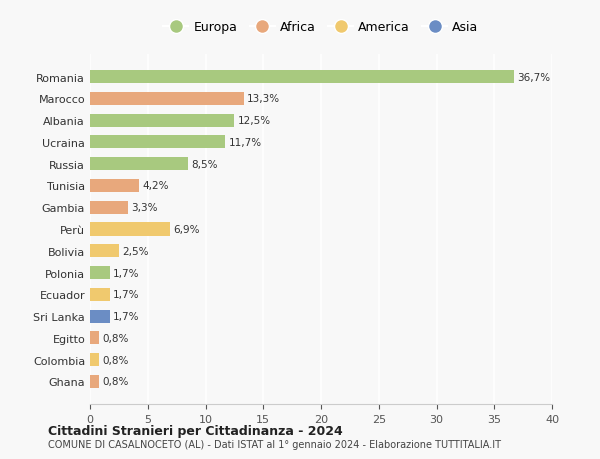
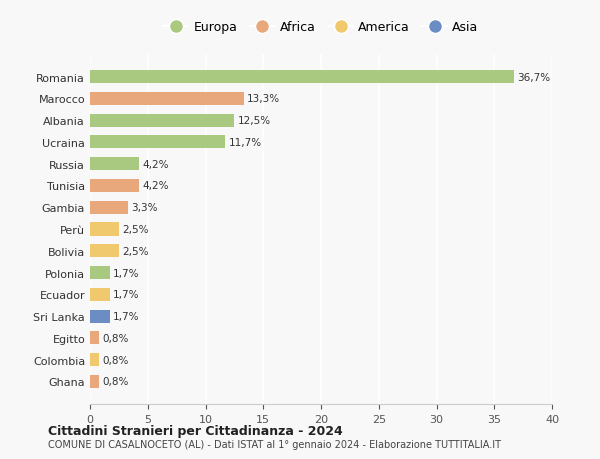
Russia: 8,5% -> 4,2%
Perù: 6,9% -> 2,5%
